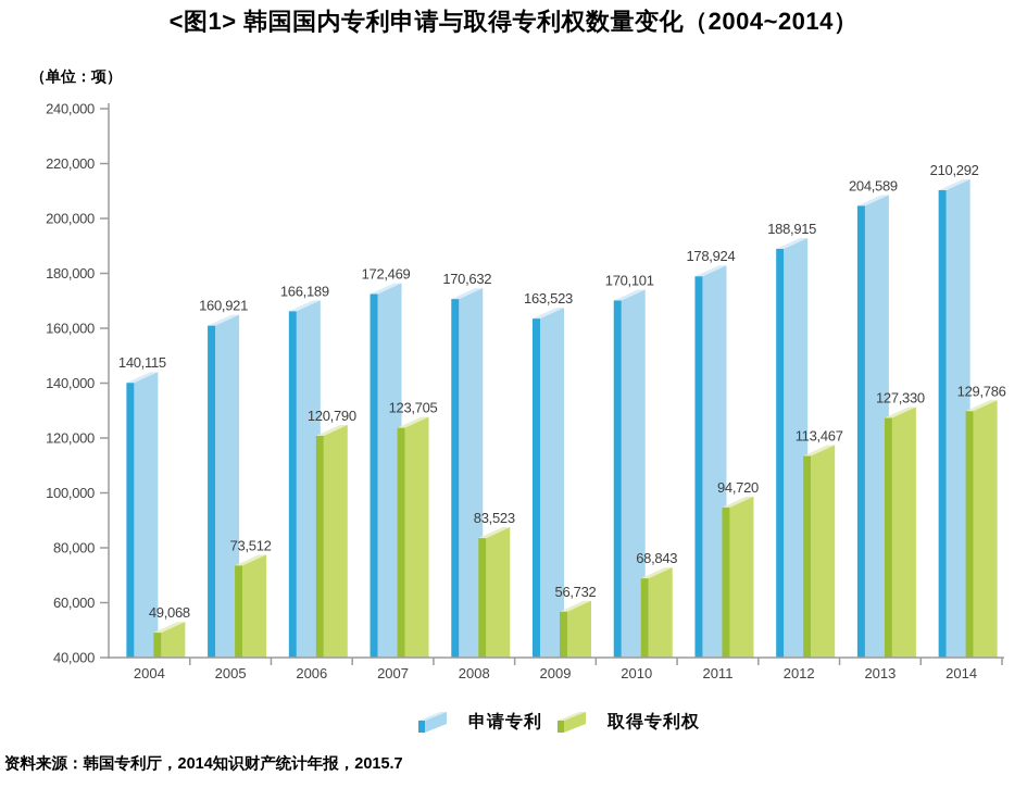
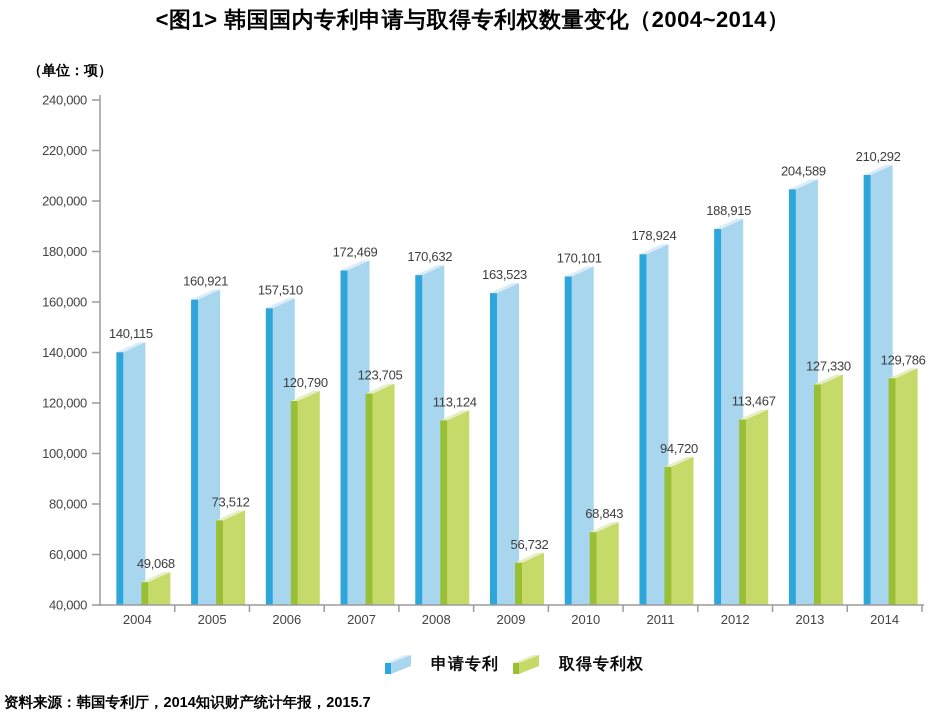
申请专利/2006: 166,189 -> 157,510
取得专利权/2008: 83,523 -> 113,124
